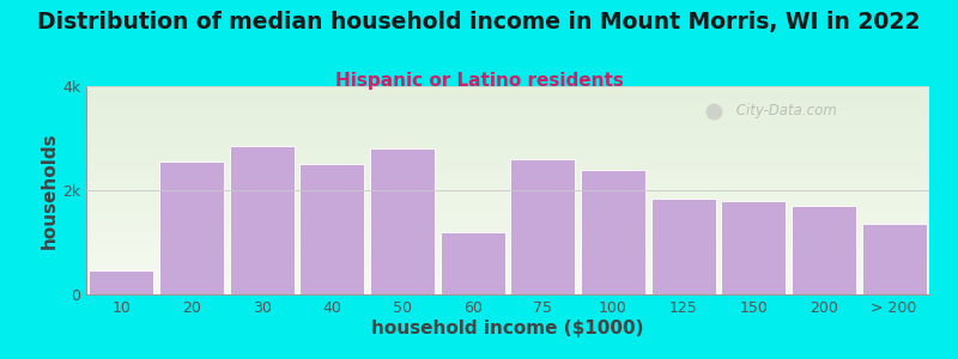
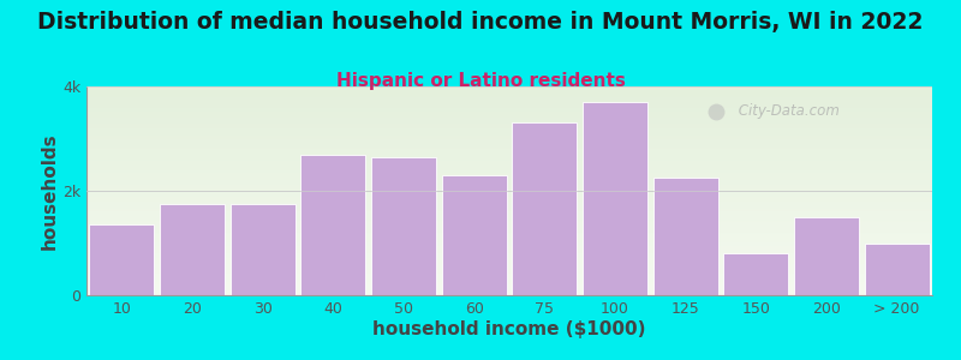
10: 0.45k -> 1.35k
20: 2.55k -> 1.75k
30: 2.85k -> 1.75k
40: 2.50k -> 2.70k
50: 2.80k -> 2.65k
60: 1.20k -> 2.30k
75: 2.60k -> 3.30k
100: 2.40k -> 3.70k
125: 1.85k -> 2.25k
150: 1.80k -> 0.80k
200: 1.70k -> 1.50k
> 200: 1.35k -> 0.98k
